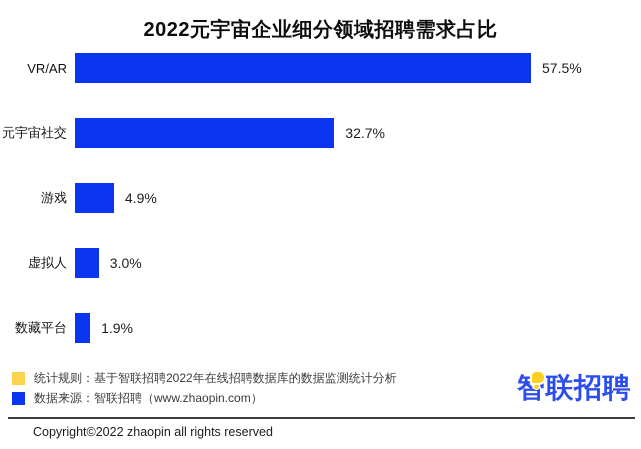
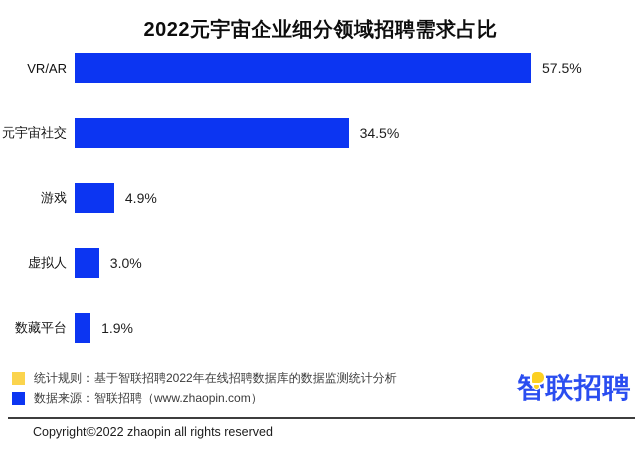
元宇宙社交: 32.7% -> 34.5%
